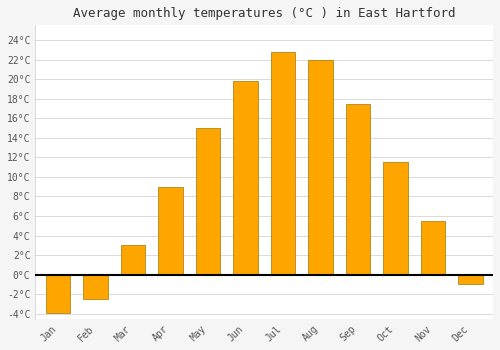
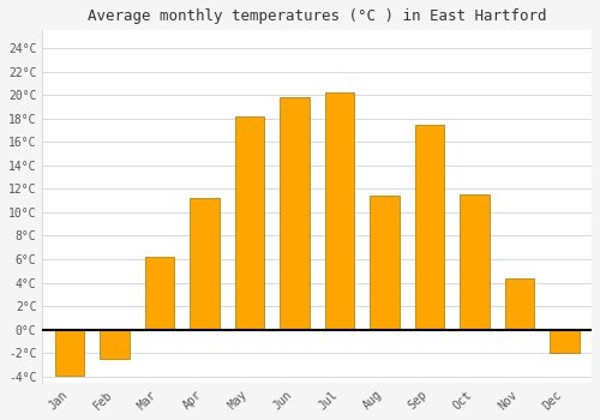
Mar: 3.0°C -> 6.2°C
Apr: 9.0°C -> 11.2°C
May: 15.0°C -> 18.2°C
Jul: 22.8°C -> 20.2°C
Aug: 22.0°C -> 11.4°C
Nov: 5.5°C -> 4.4°C
Dec: -1.0°C -> -2.0°C
